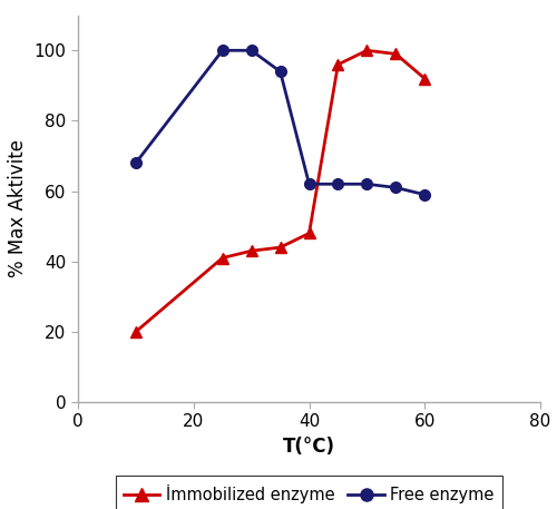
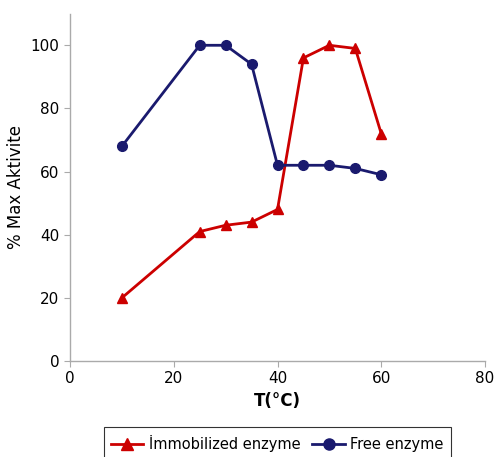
İmmobilized enzyme/60: 92 -> 72
